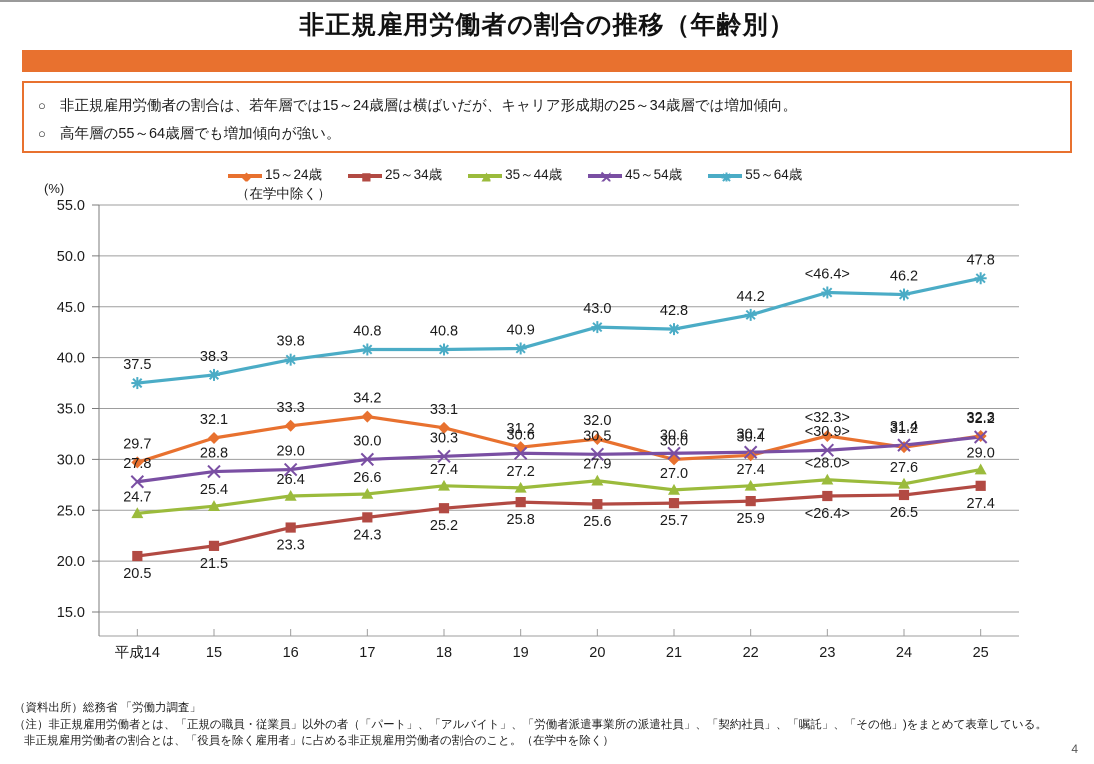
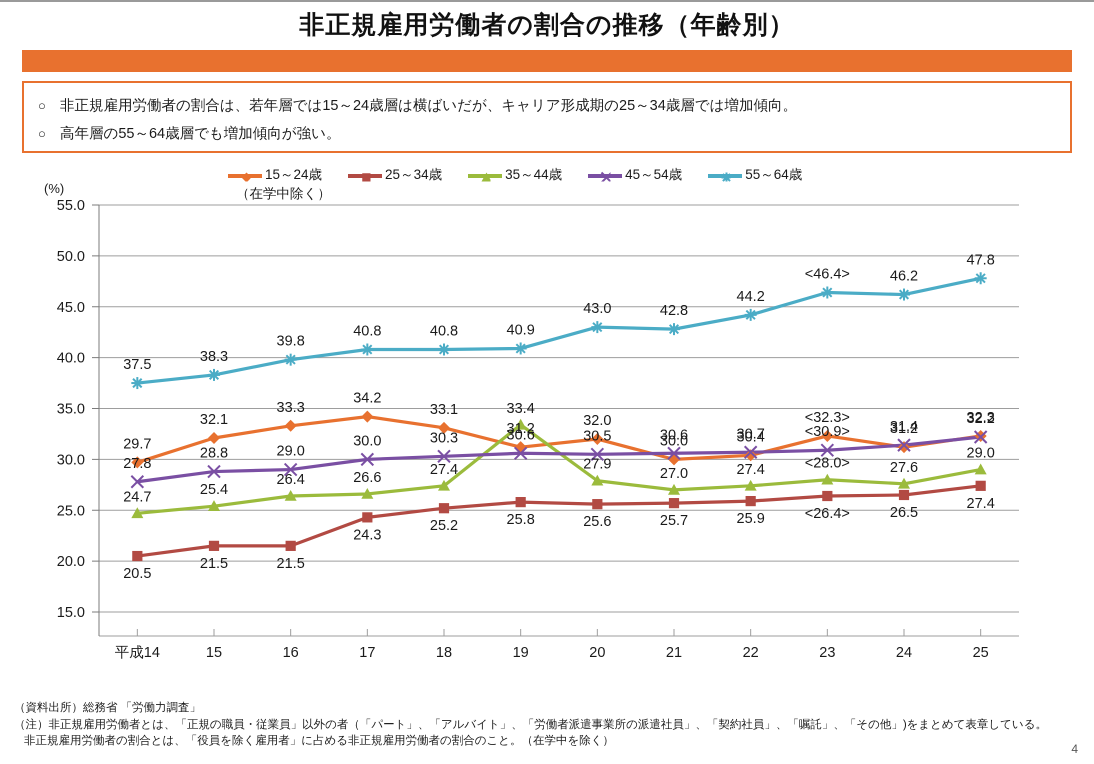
25～34歳/16: 23.3 -> 21.5
35～44歳/19: 27.2 -> 33.4
